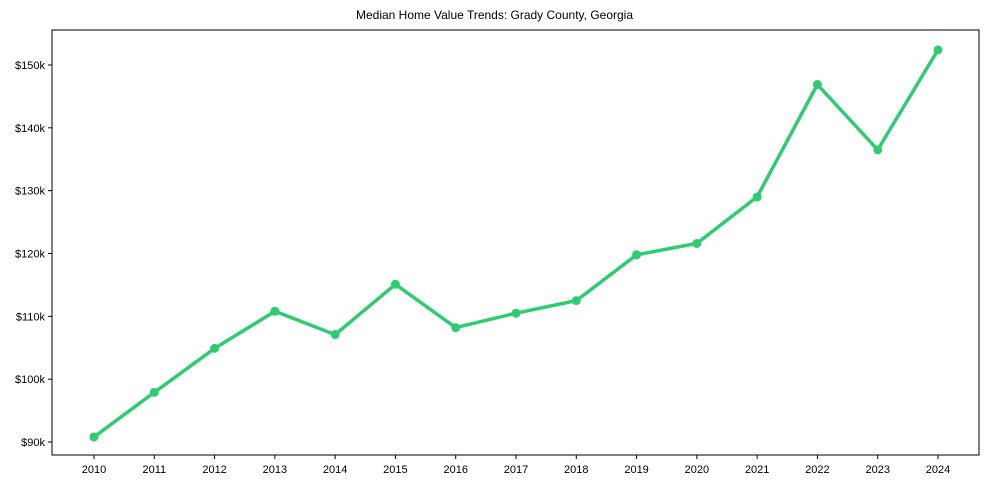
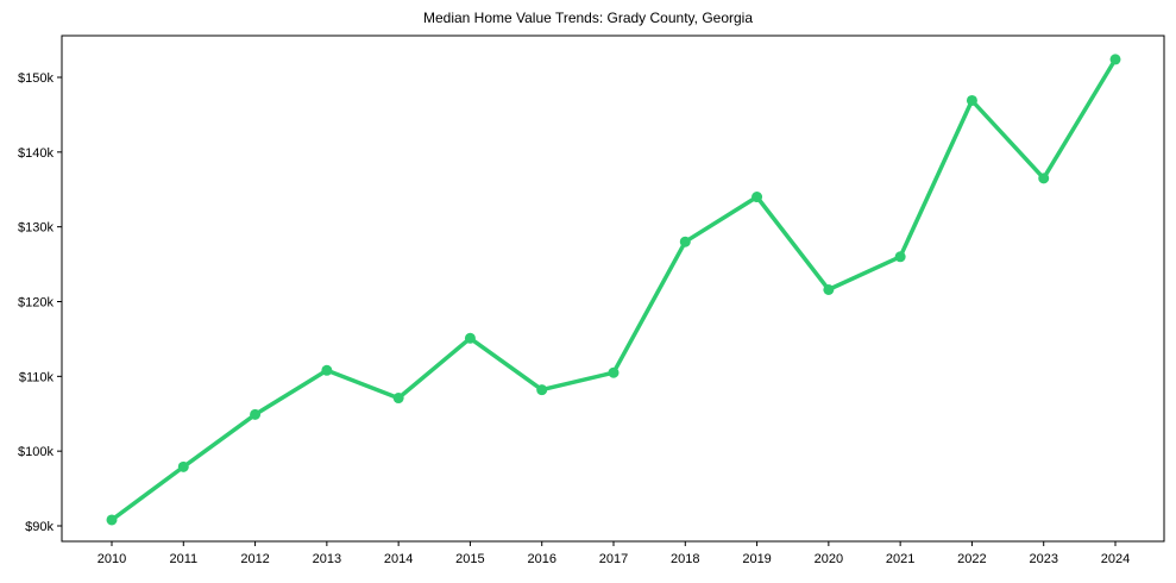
2018: $112k -> $128k
2019: $120k -> $134k
2021: $129k -> $126k
